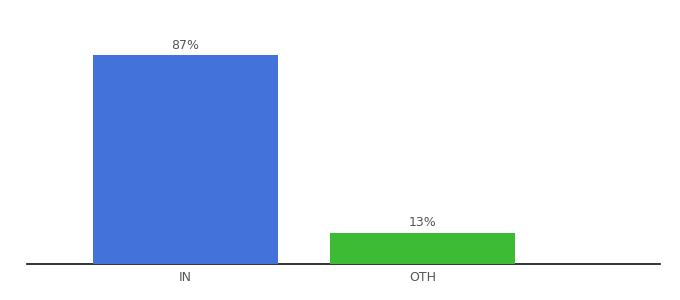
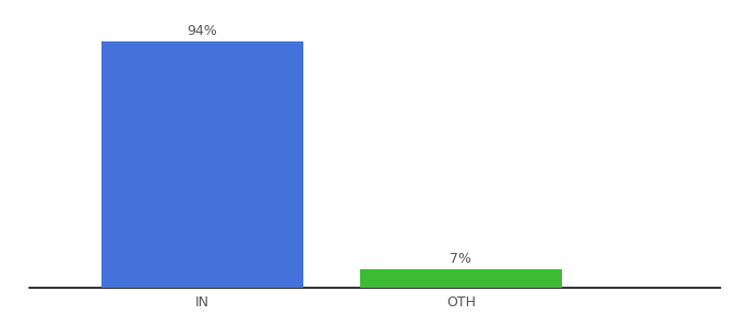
IN: 87% -> 94%
OTH: 13% -> 7%
